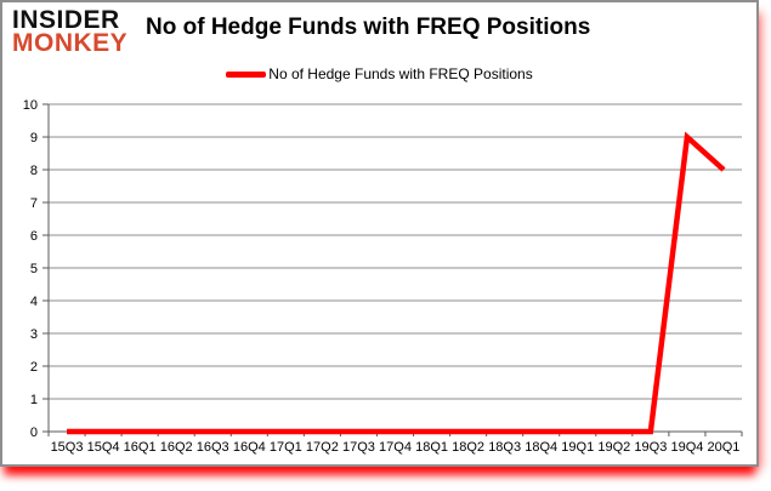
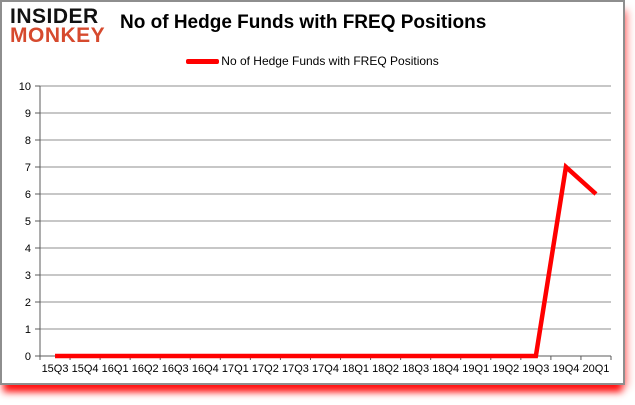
19Q4: 9 -> 7
20Q1: 8 -> 6
